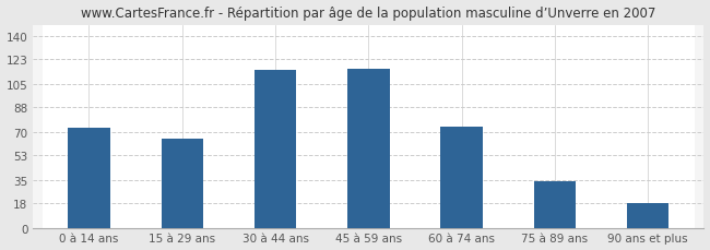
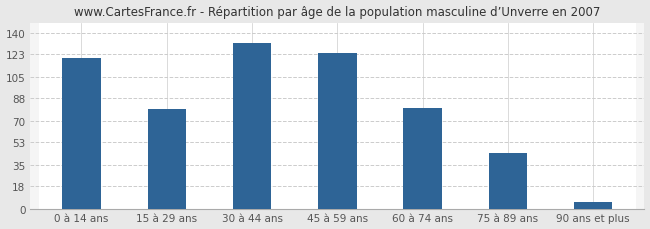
0 à 14 ans: 73 -> 120
15 à 29 ans: 65 -> 79
30 à 44 ans: 115 -> 132
45 à 59 ans: 116 -> 124
60 à 74 ans: 74 -> 80
75 à 89 ans: 34 -> 44
90 ans et plus: 18 -> 5
